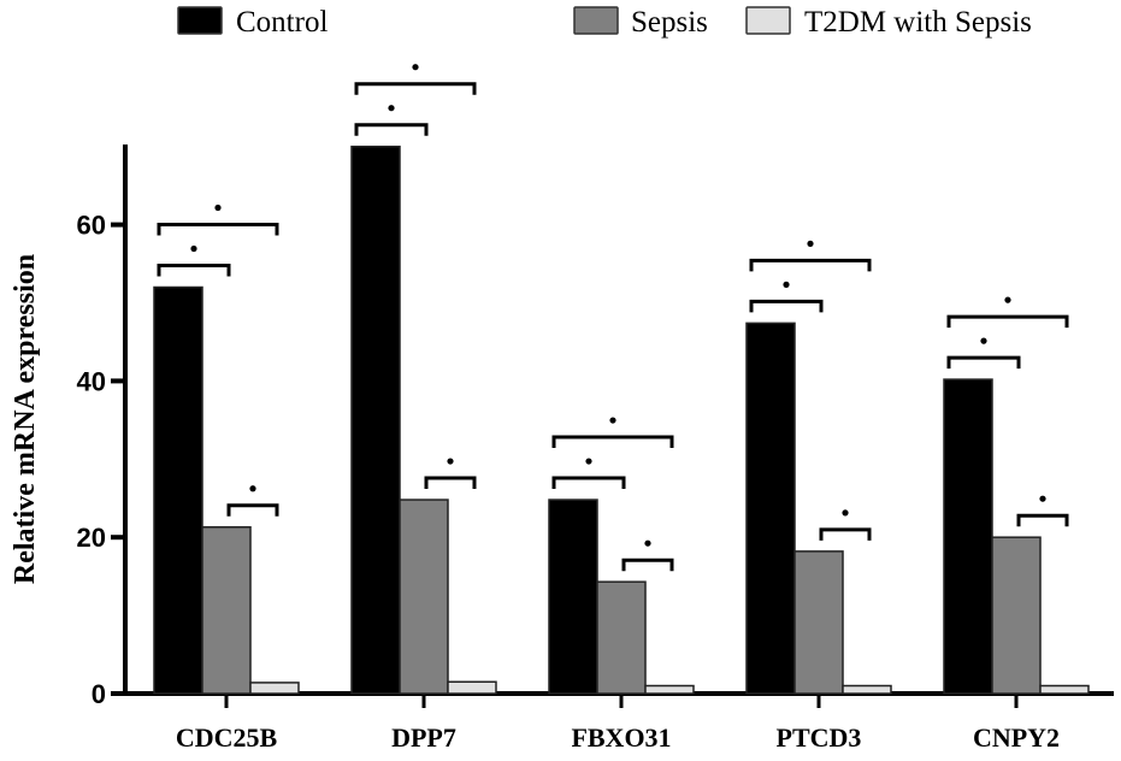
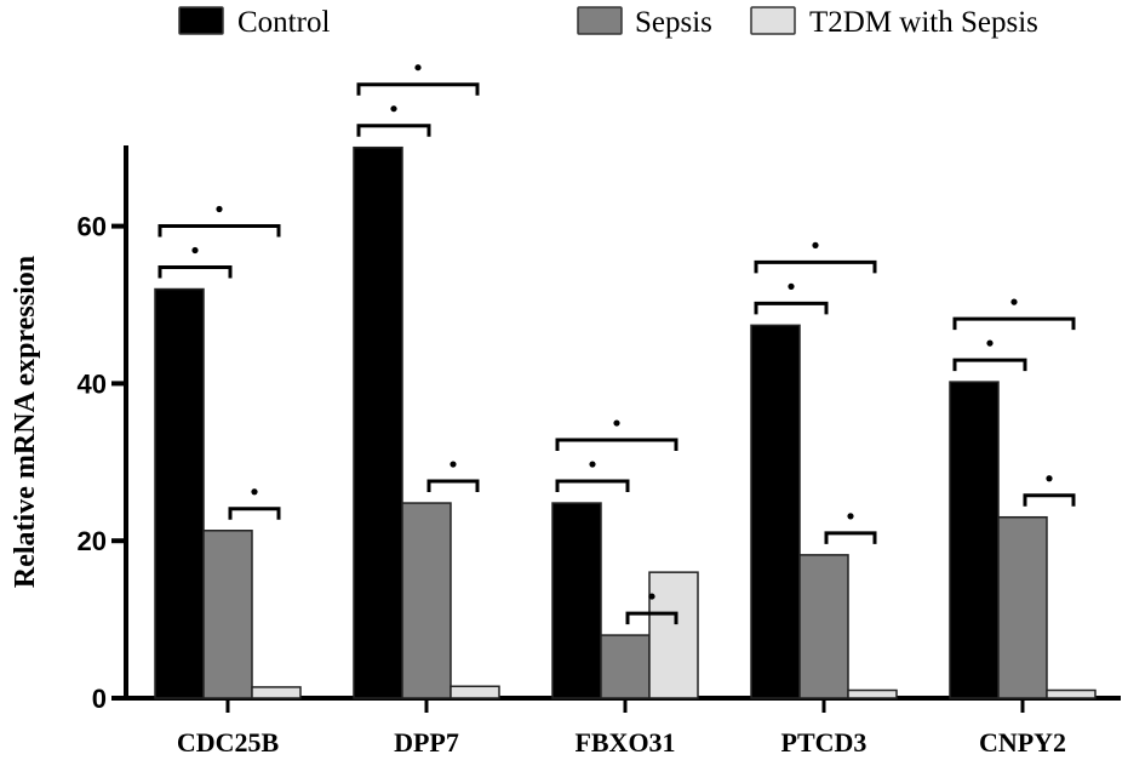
Sepsis/FBXO31: 14 -> 8
T2DM with Sepsis/FBXO31: 1 -> 16
Sepsis/CNPY2: 20 -> 23
